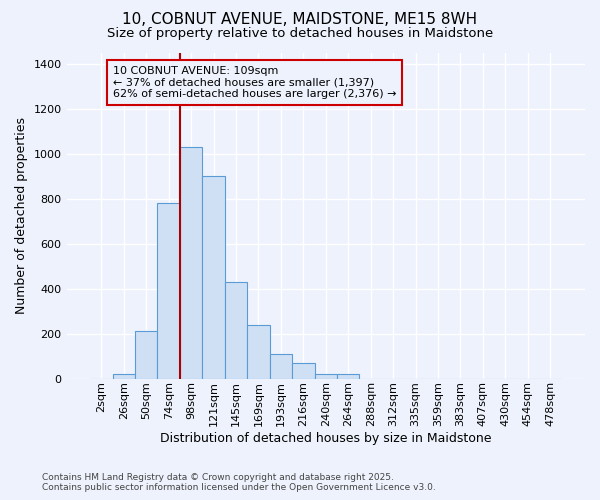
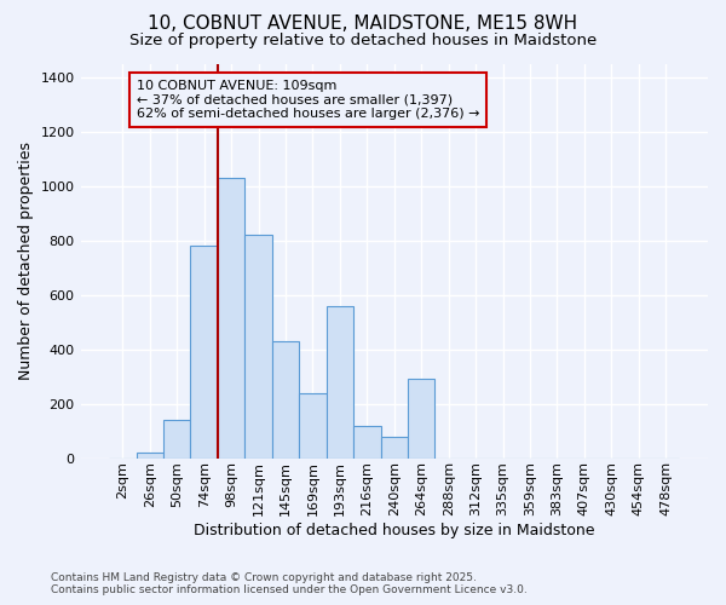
50sqm: 210 -> 140
121sqm: 900 -> 820
193sqm: 110 -> 560
216sqm: 70 -> 120
240sqm: 20 -> 80
264sqm: 20 -> 290
